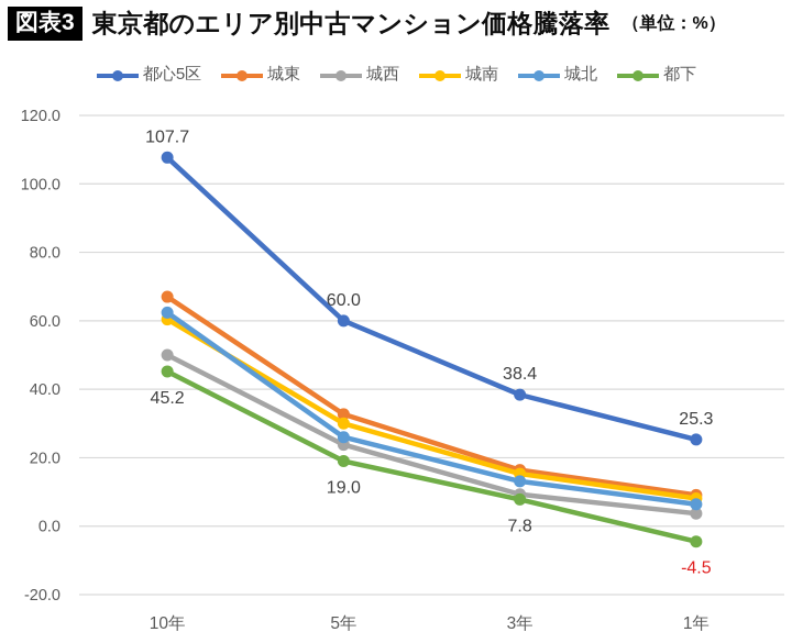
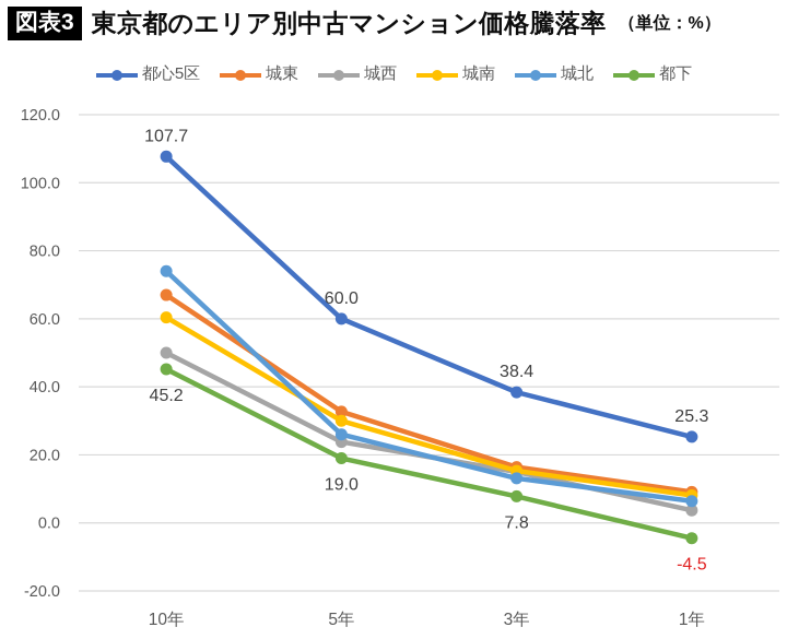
城北/10年: 62 -> 74
城西/3年: 9 -> 15
